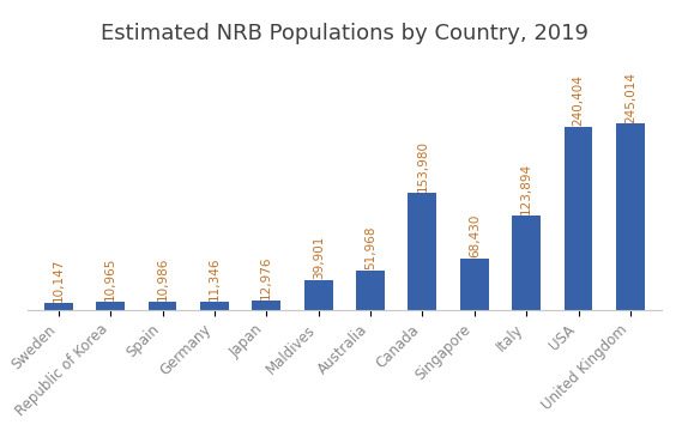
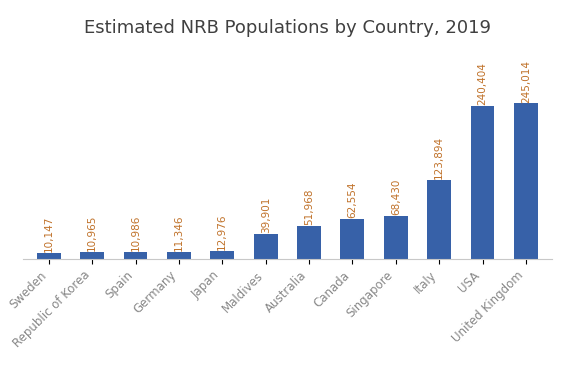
Canada: 153,980 -> 62,554
